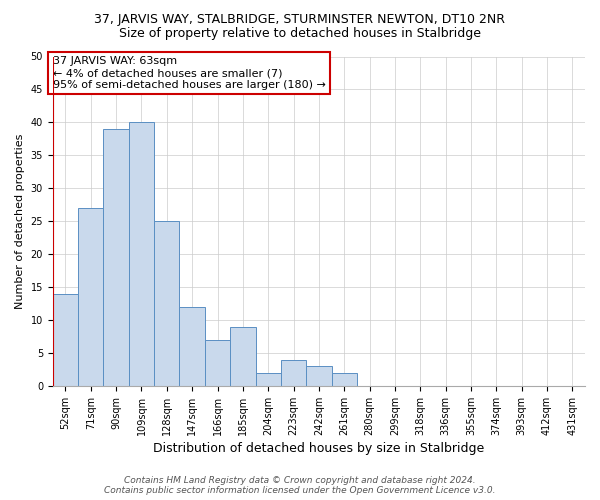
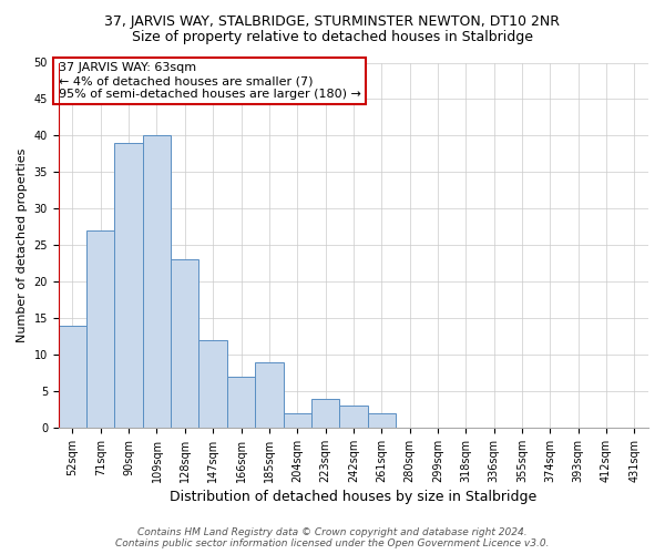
128sqm: 25 -> 23
